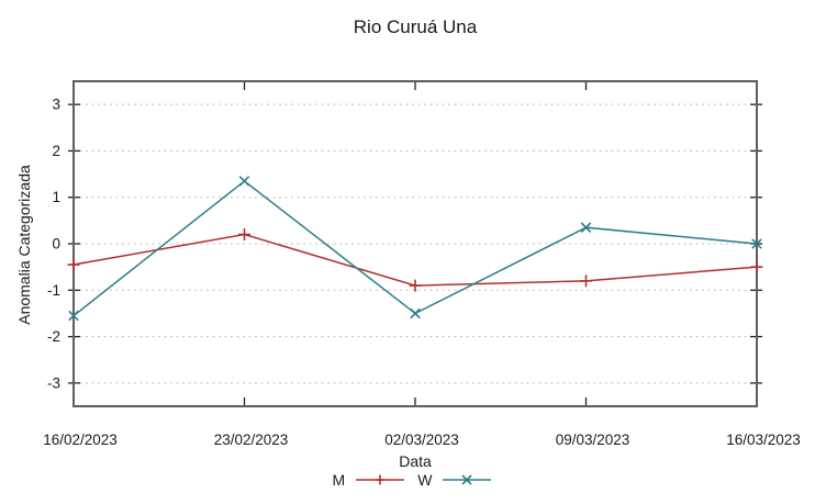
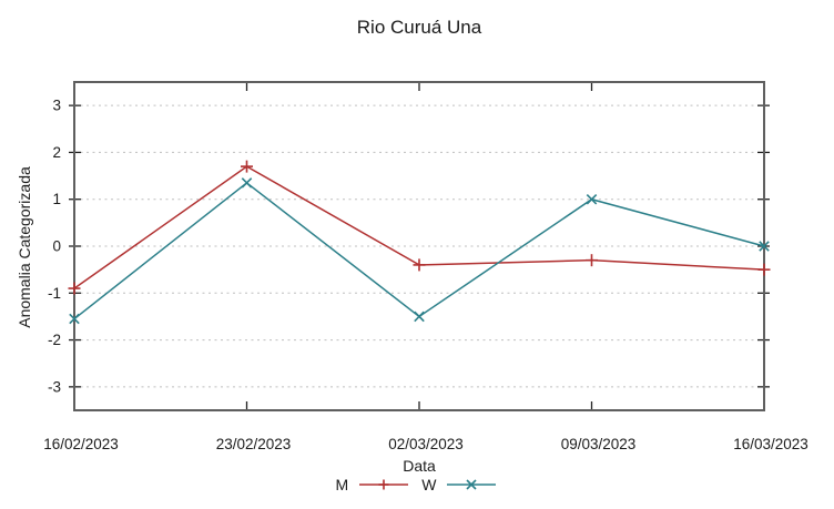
M/16/02/2023: -0.5 -> -0.9
M/23/02/2023: 0.2 -> 1.7
M/02/03/2023: -0.9 -> -0.4
M/09/03/2023: -0.8 -> -0.3
W/09/03/2023: 0.3 -> 1.0
